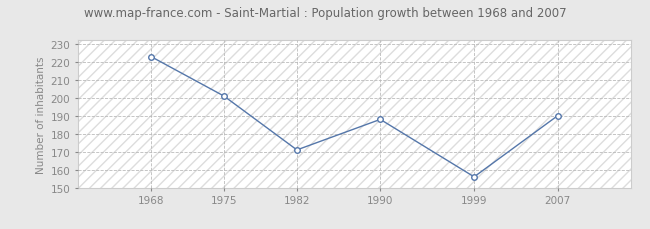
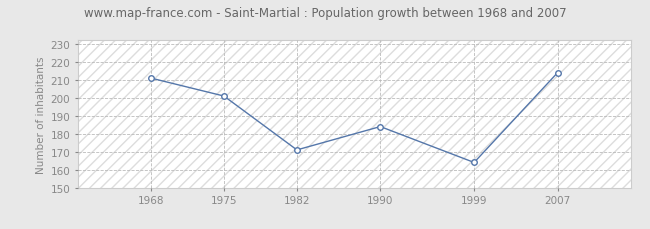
1968: 223 -> 211
1990: 188 -> 184
1999: 156 -> 164
2007: 190 -> 214
